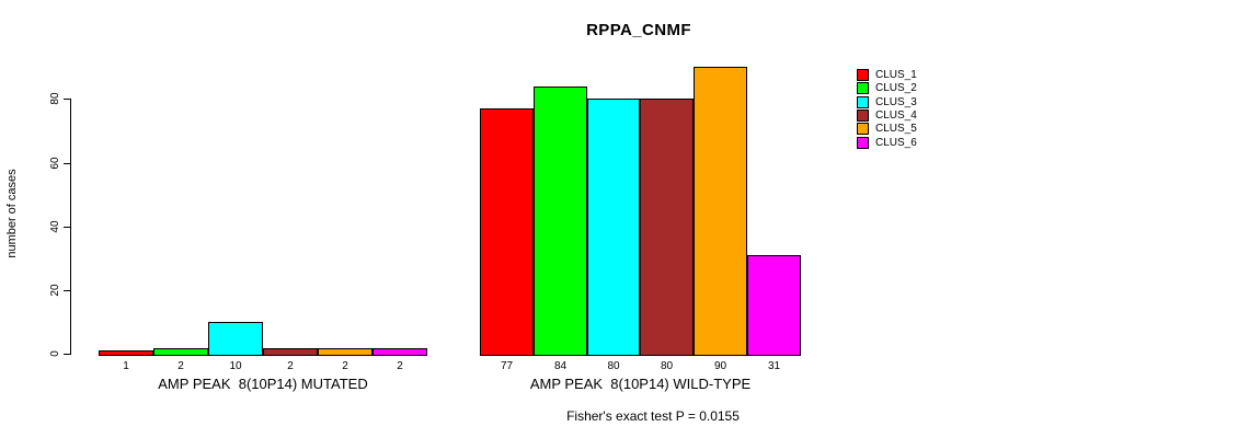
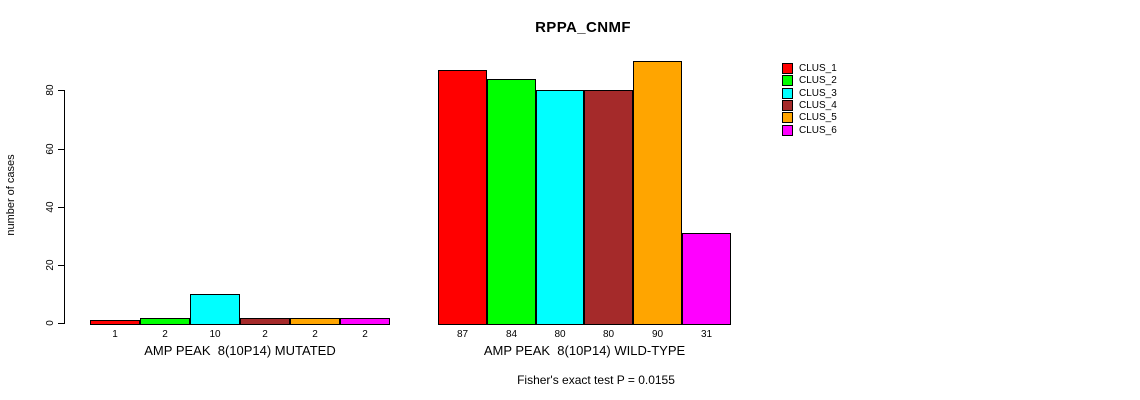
CLUS_1/AMP PEAK 8(10P14) WILD-TYPE: 77 -> 87
